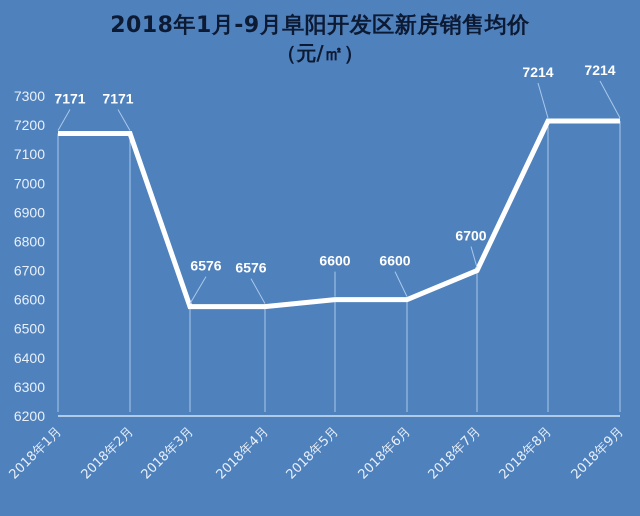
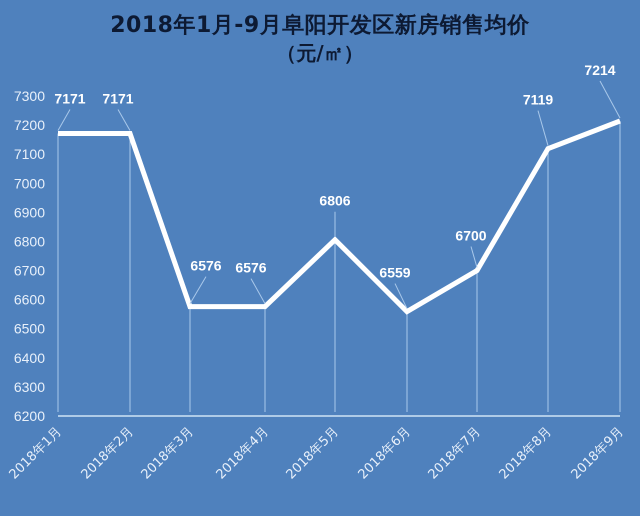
2018年5月: 6600 -> 6806
2018年6月: 6600 -> 6559
2018年8月: 7214 -> 7119
